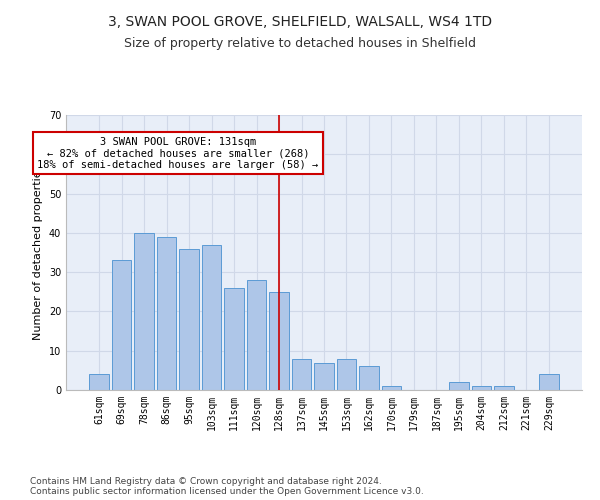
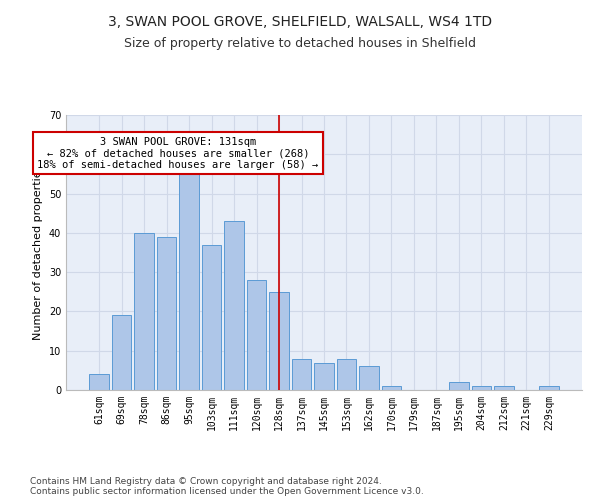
69sqm: 33 -> 19
95sqm: 36 -> 55
111sqm: 26 -> 43
229sqm: 4 -> 1
